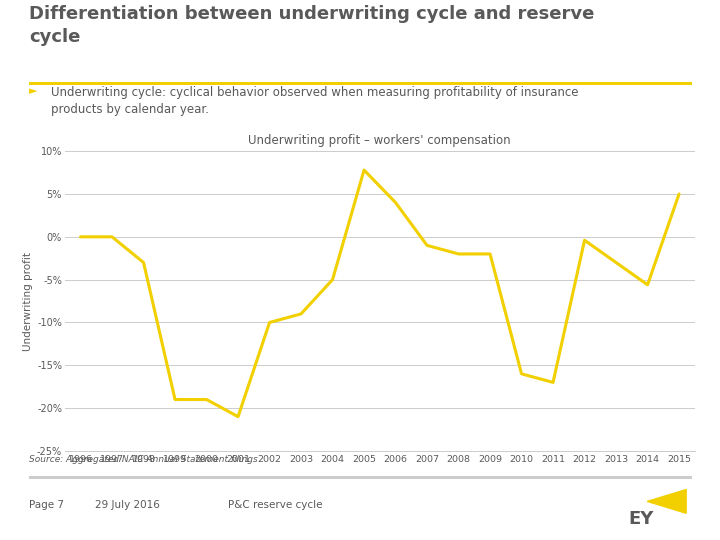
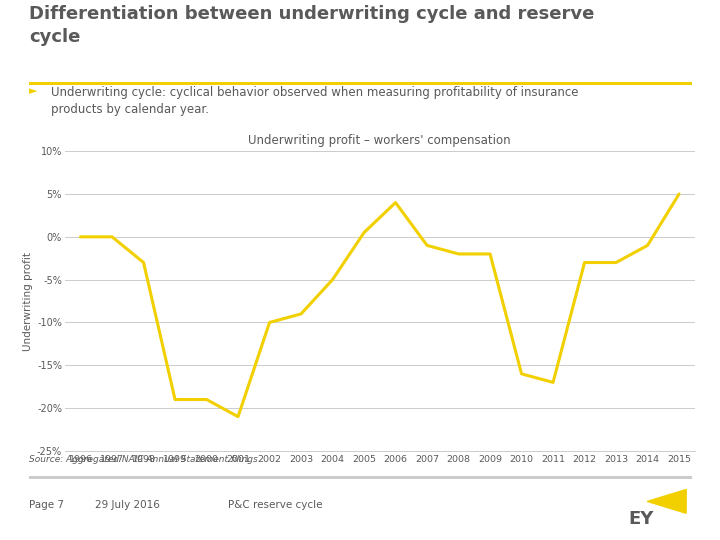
2005: 7.8% -> 0.5%
2012: -0.4% -> -3.0%
2014: -5.6% -> -1.0%
